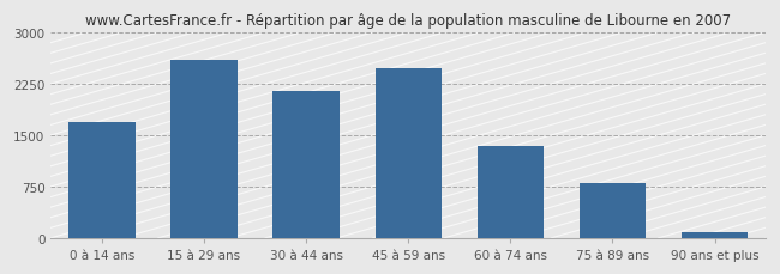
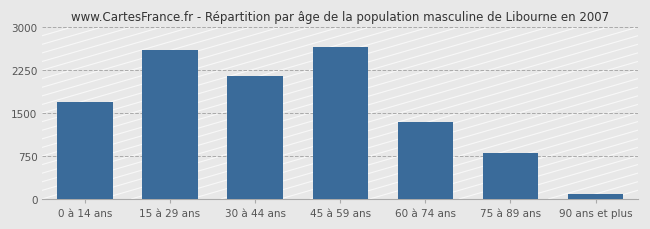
45 à 59 ans: 2470 -> 2660
